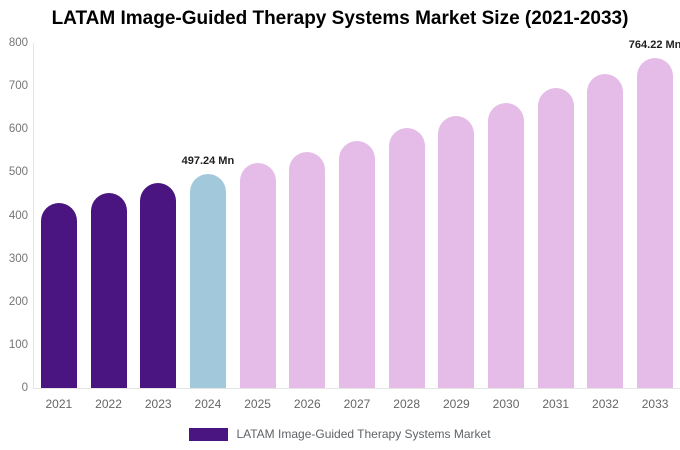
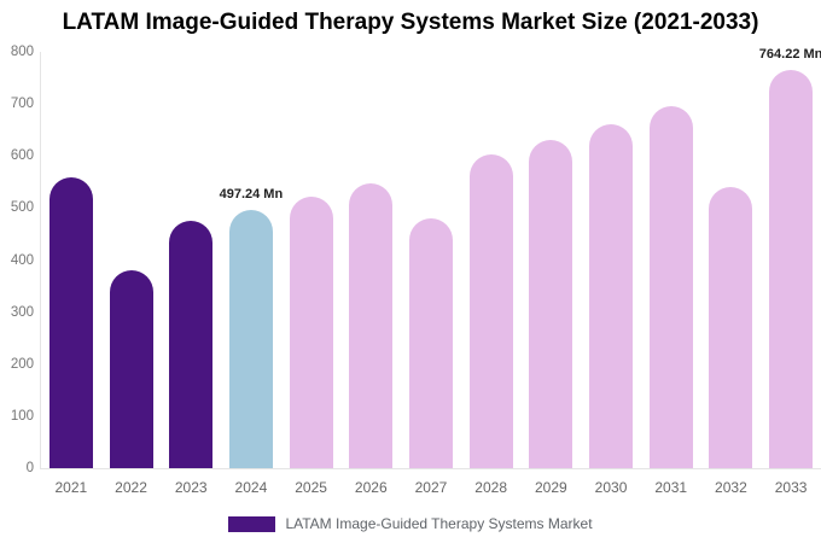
2021: 430 -> 560
2022: 450 -> 380
2027: 570 -> 480
2032: 730 -> 540
